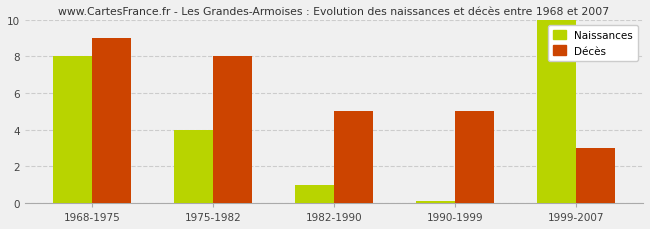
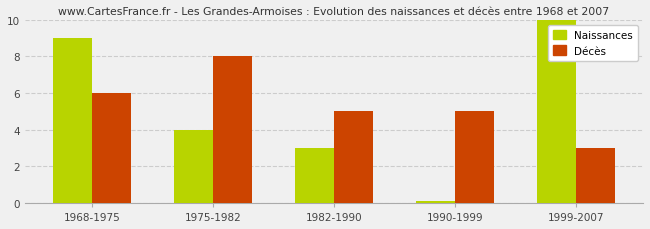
Naissances/1968-1975: 8.0 -> 9.0
Décès/1968-1975: 9 -> 6
Naissances/1982-1990: 1.0 -> 3.0
